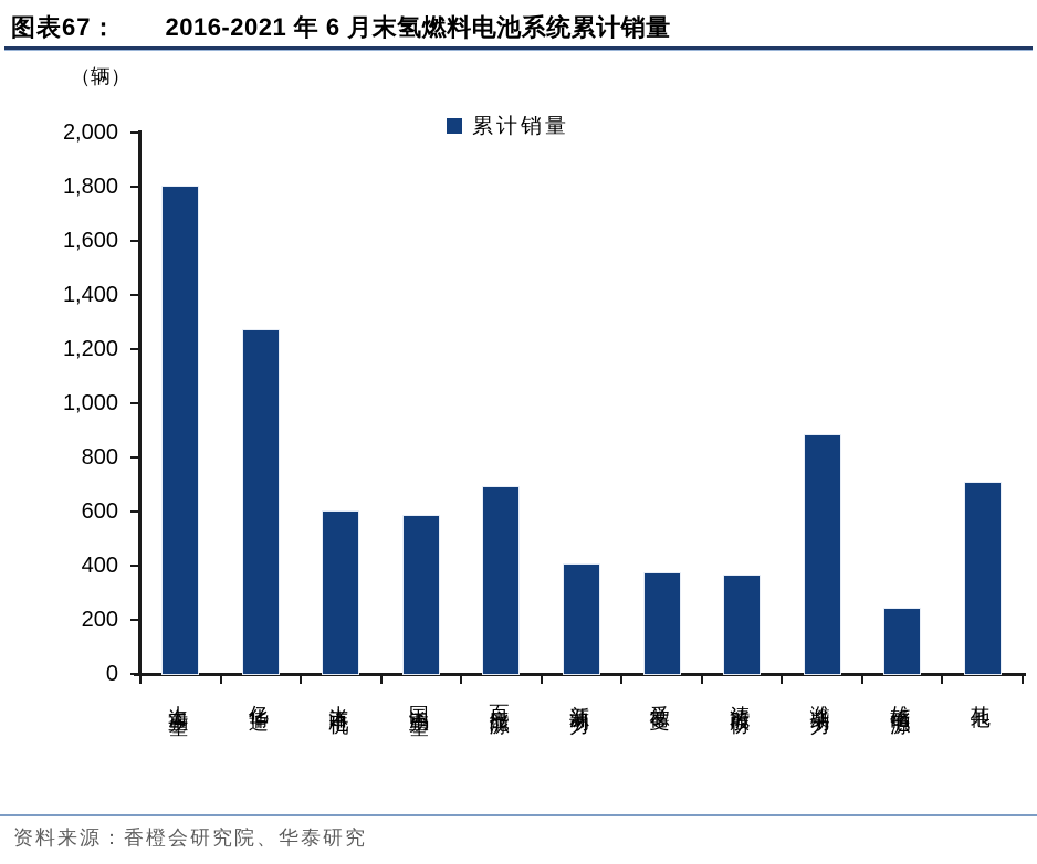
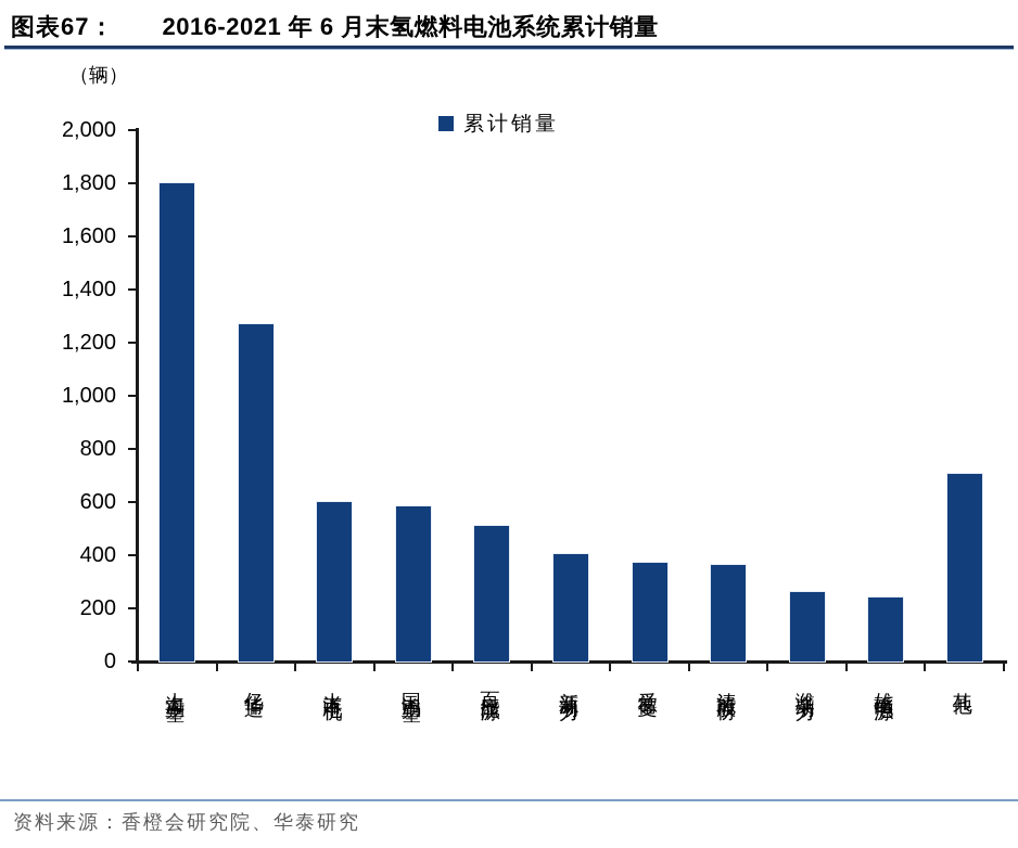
百应能源: 690 -> 510
潍柴动力: 880 -> 260
